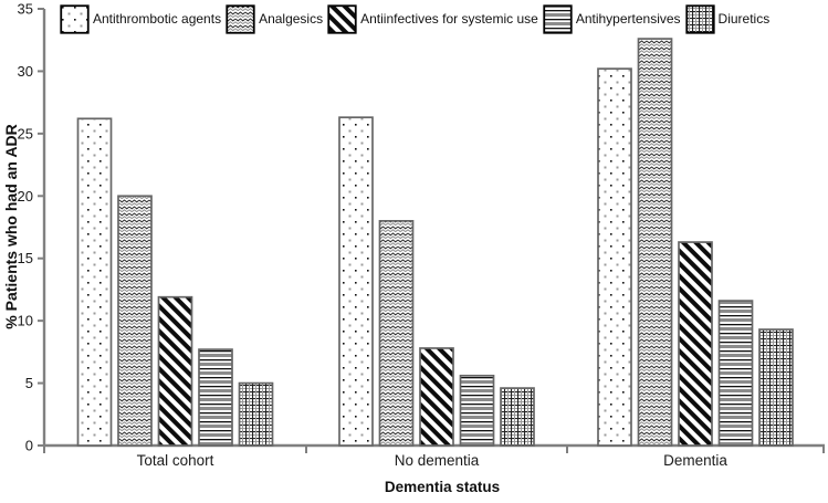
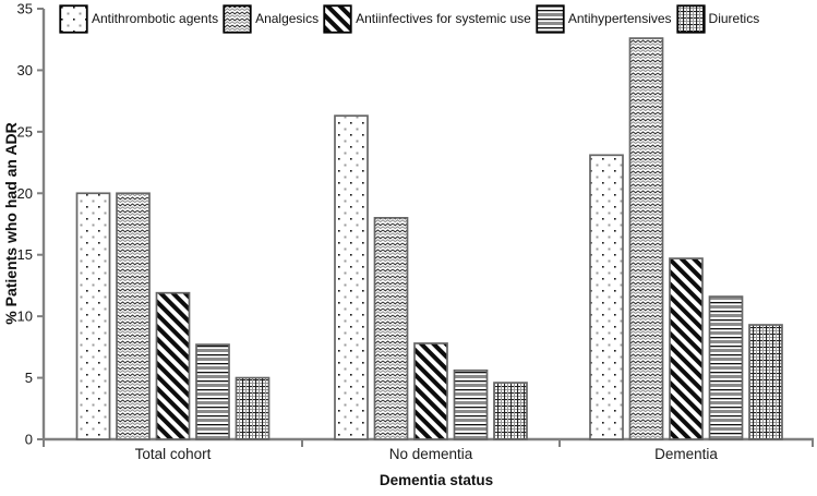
Antithrombotic agents/Total cohort: 26.2 -> 20.0
Antithrombotic agents/Dementia: 30.2 -> 23.1
Antiinfectives for systemic use/Dementia: 16.3 -> 14.7
